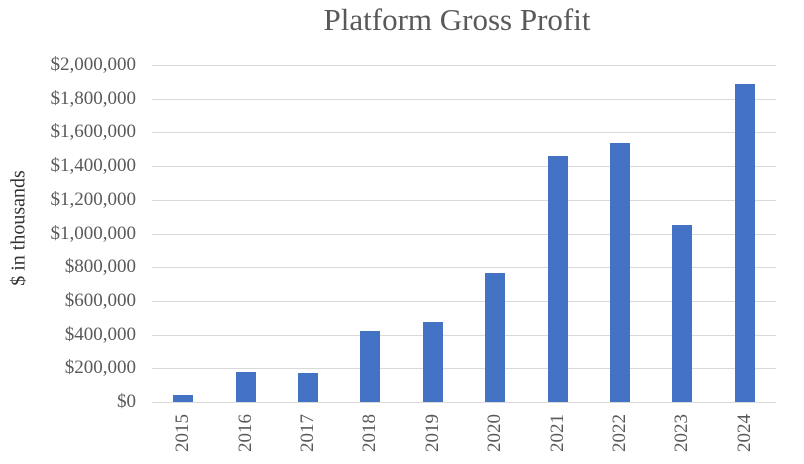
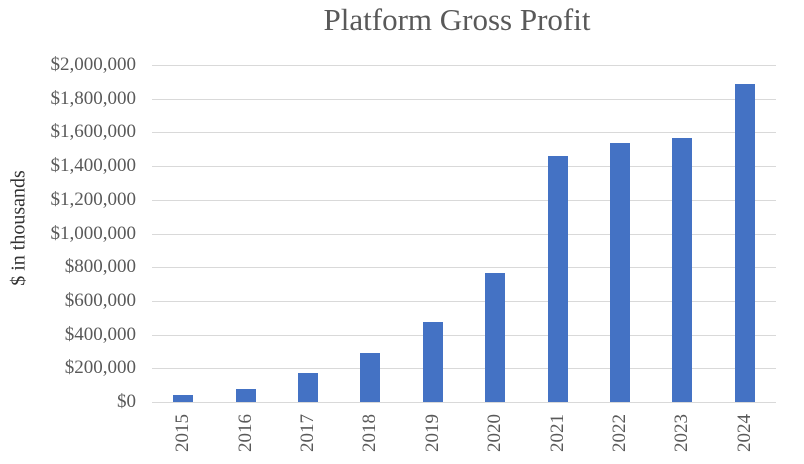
2016: $180000 -> $80000
2018: $420000 -> $290000
2023: $1050000 -> $1570000
